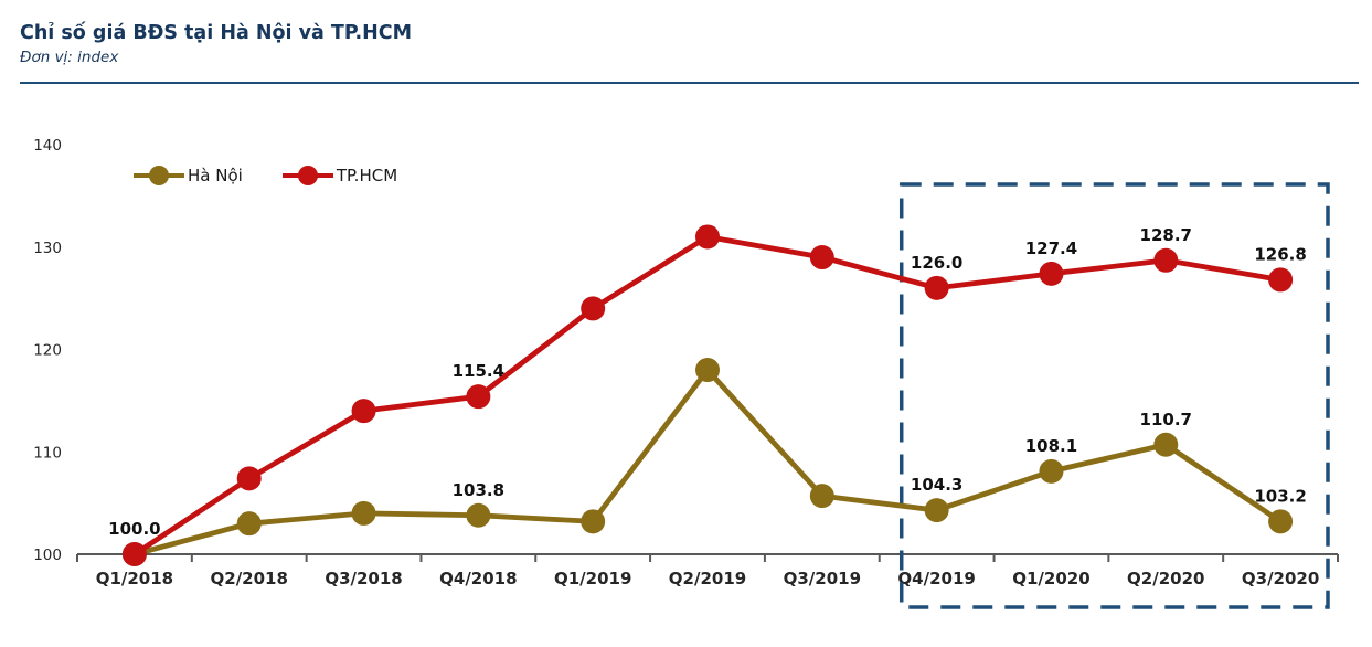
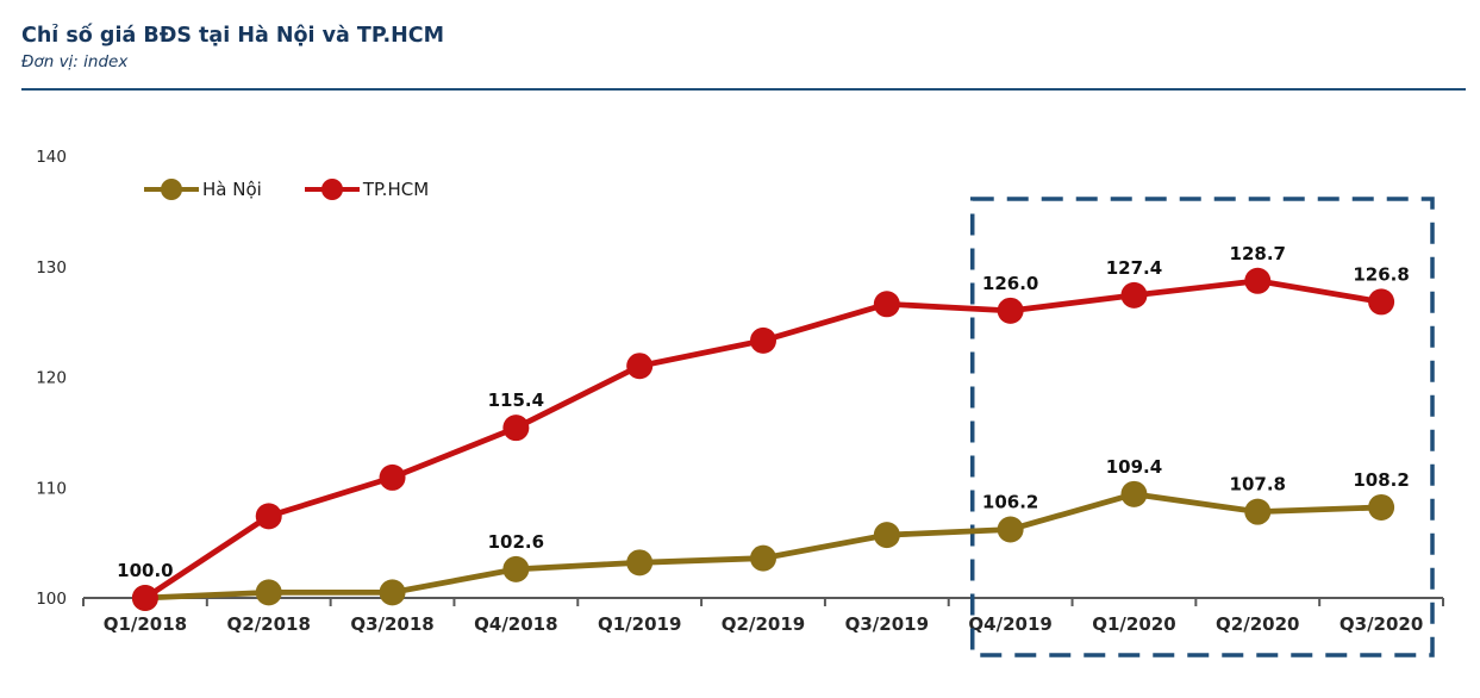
Hà Nội/Q2/2018: 103 -> 100
Hà Nội/Q3/2018: 104 -> 100
TP.HCM/Q3/2018: 114 -> 111
Hà Nội/Q4/2018: 103.8 -> 102.6
TP.HCM/Q1/2019: 124 -> 121
Hà Nội/Q2/2019: 118 -> 104
TP.HCM/Q2/2019: 131 -> 123
TP.HCM/Q3/2019: 129 -> 127
Hà Nội/Q4/2019: 104.3 -> 106.2
Hà Nội/Q1/2020: 108.1 -> 109.4
Hà Nội/Q2/2020: 110.7 -> 107.8
Hà Nội/Q3/2020: 103.2 -> 108.2
